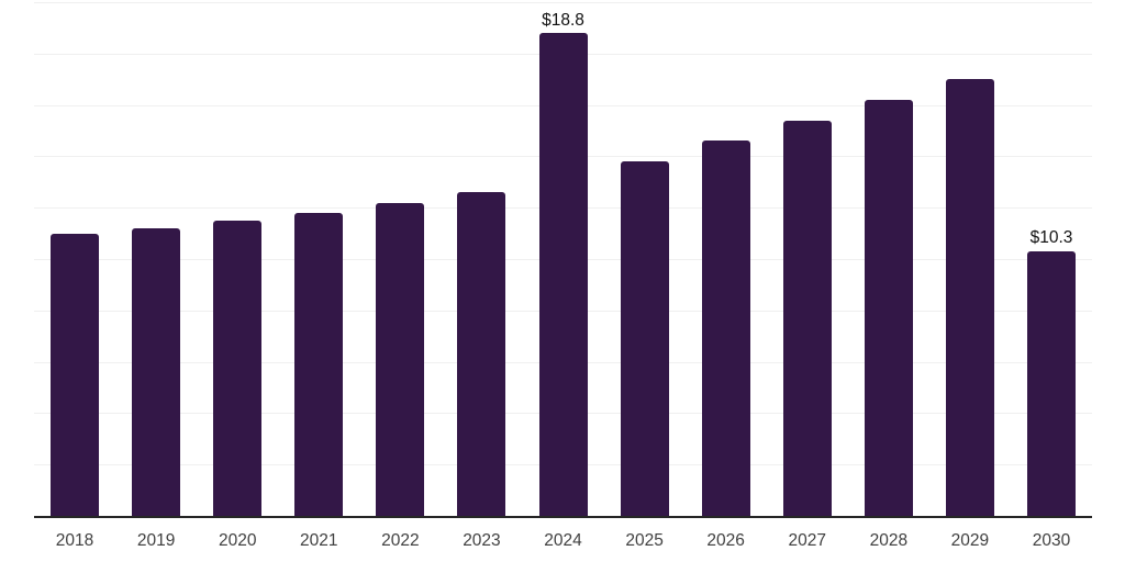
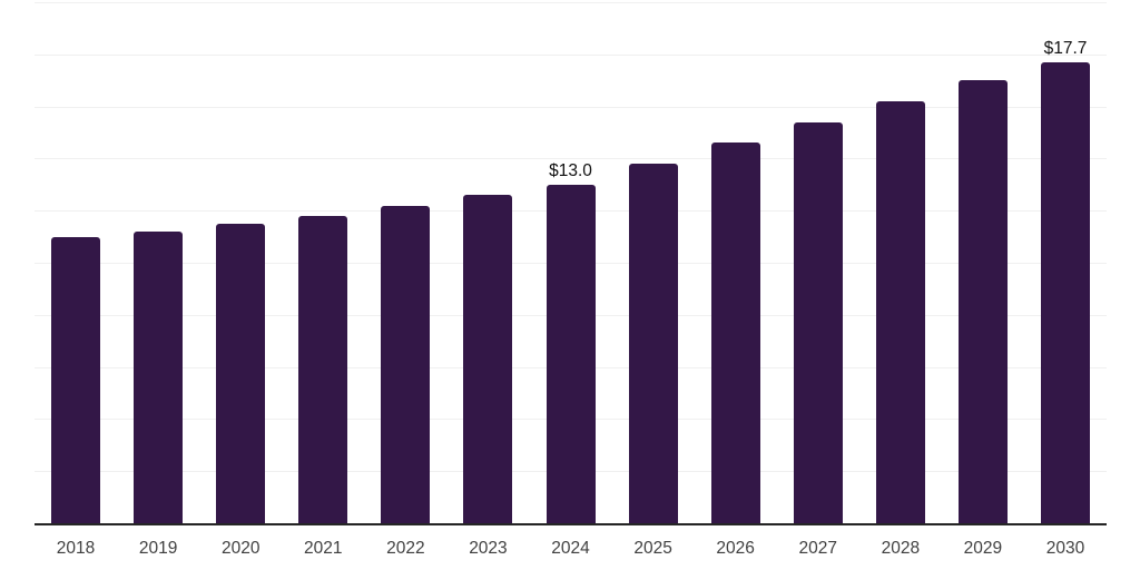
2024: $18.8 -> $13.0
2030: $10.3 -> $17.7
